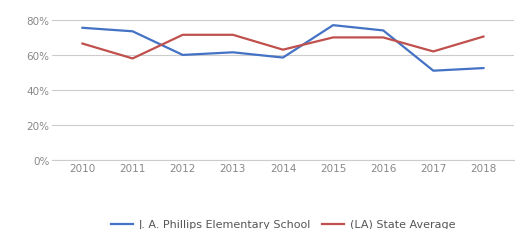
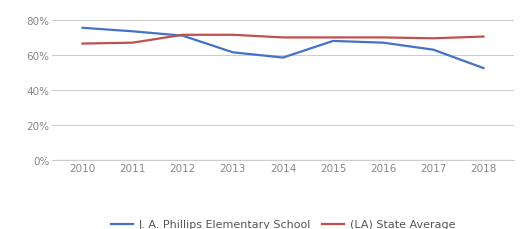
(LA) State Average/2011: 58% -> 67%
J. A. Phillips Elementary School/2012: 60% -> 71%
(LA) State Average/2014: 63% -> 70%
J. A. Phillips Elementary School/2015: 77% -> 68%
J. A. Phillips Elementary School/2016: 74% -> 67%
J. A. Phillips Elementary School/2017: 51% -> 63%
(LA) State Average/2017: 62% -> 69%
